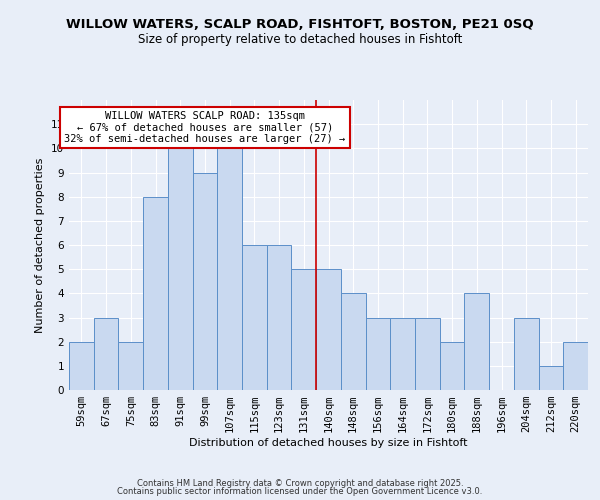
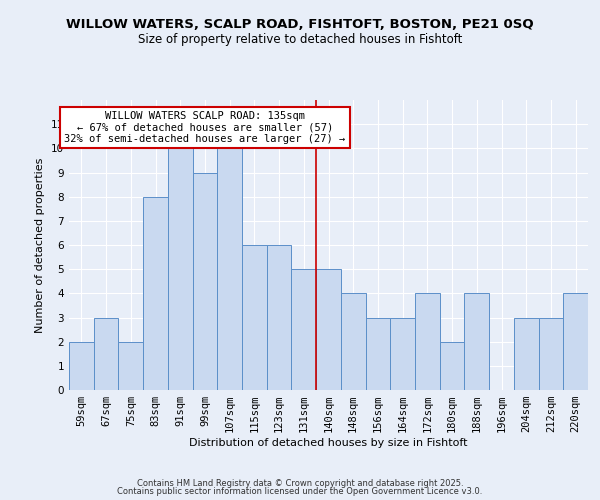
172sqm: 3 -> 4
212sqm: 1 -> 3
220sqm: 2 -> 4
